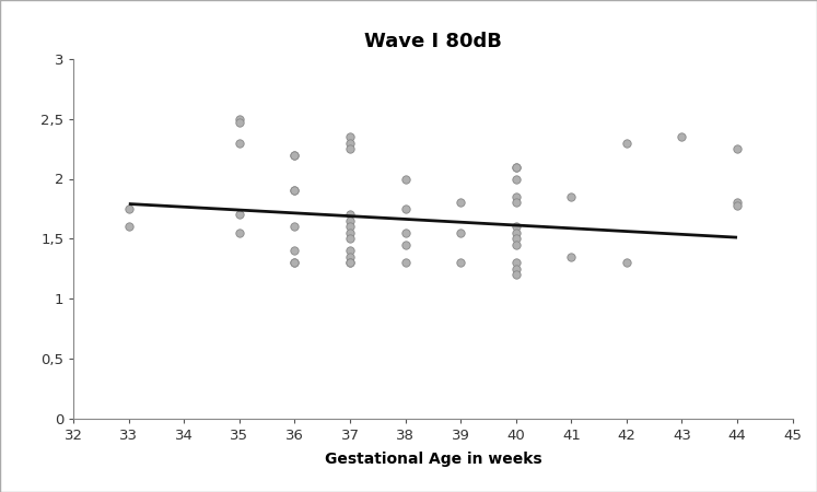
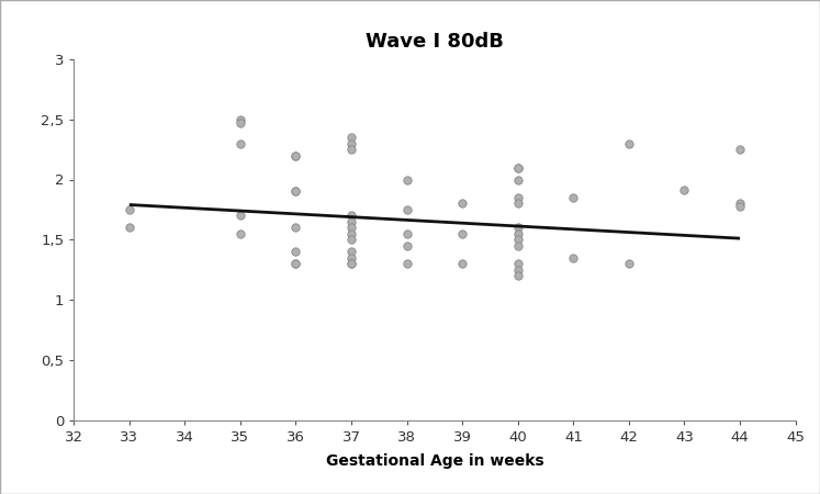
43: 2,35 -> 1,91
